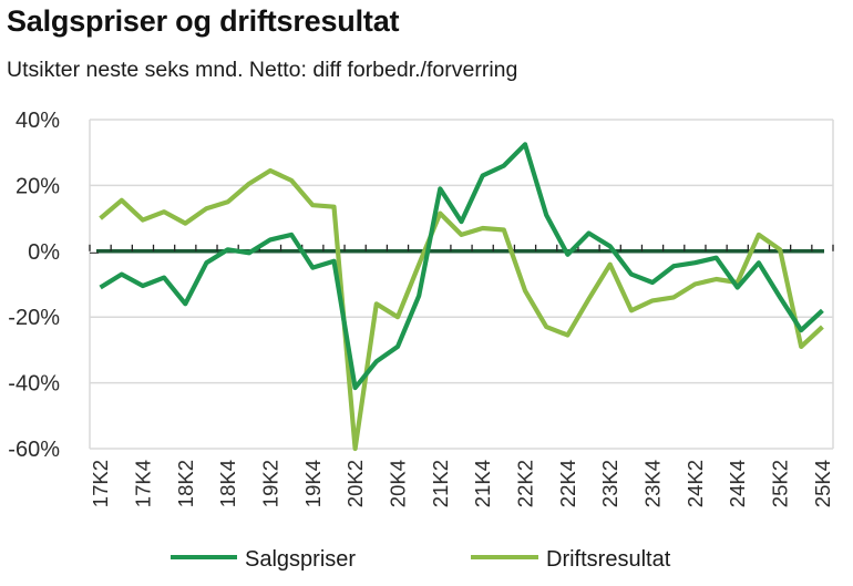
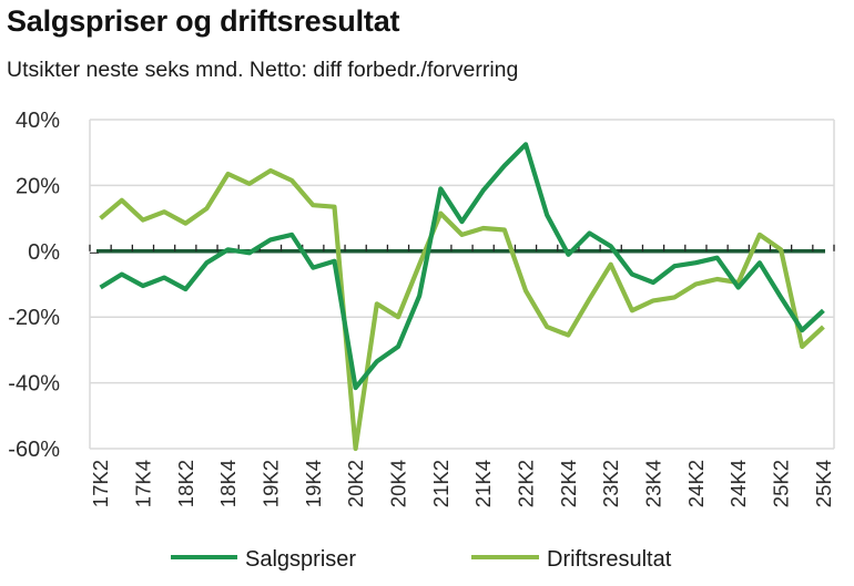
Salgspriser/18K2: -16% -> -12%
Driftsresultat/18K4: 15% -> 24%
Salgspriser/21K4: 23% -> 18%
